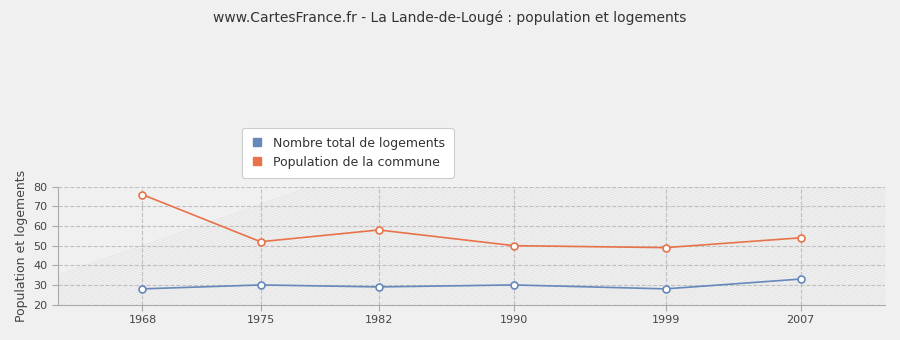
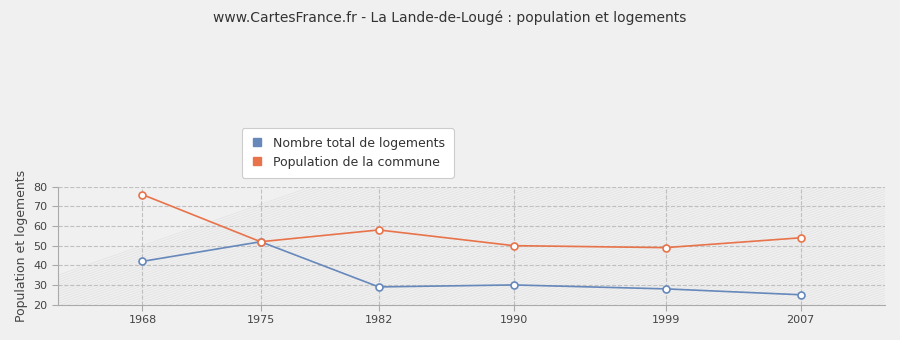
Nombre total de logements/1968: 28 -> 42
Nombre total de logements/1975: 30 -> 52
Nombre total de logements/2007: 33 -> 25
